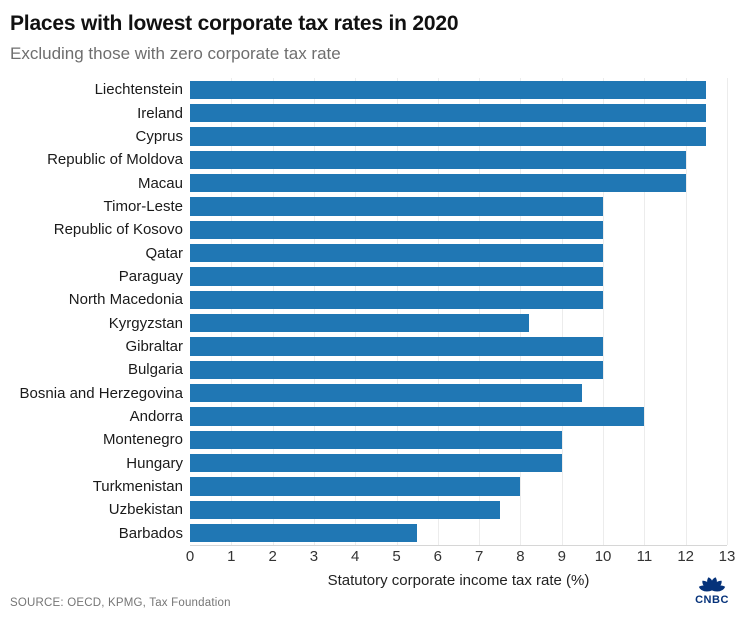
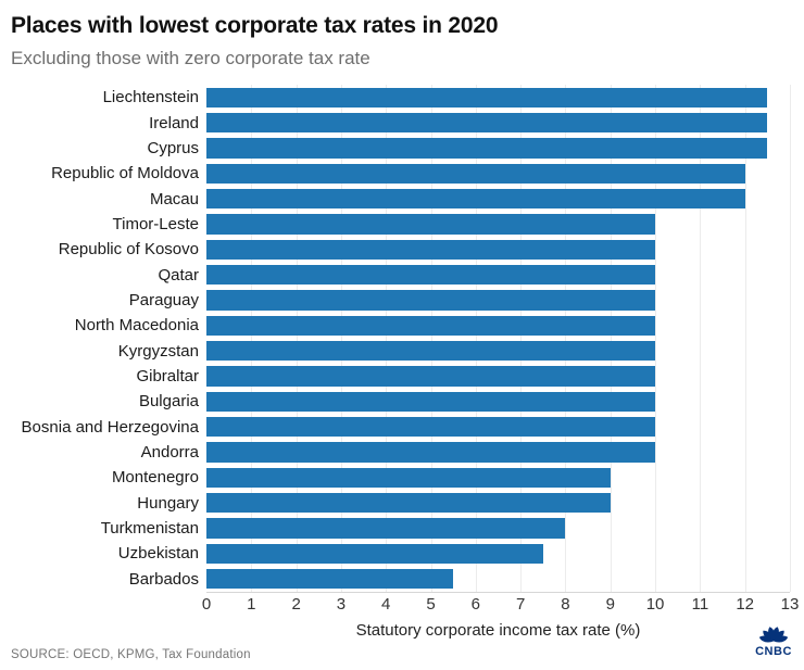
Kyrgyzstan: 8.2 -> 10.0
Bosnia and Herzegovina: 9.5 -> 10.0
Andorra: 11.0 -> 10.0
